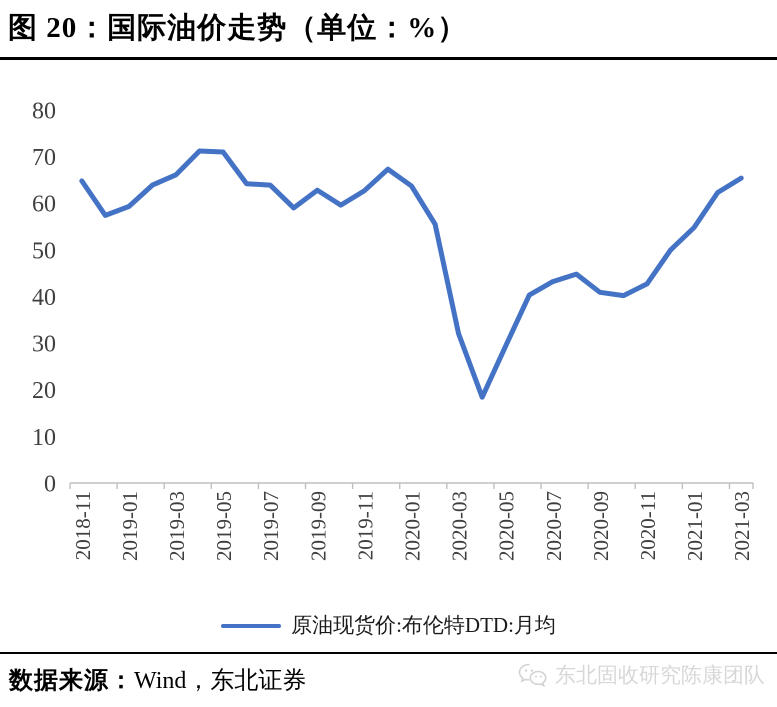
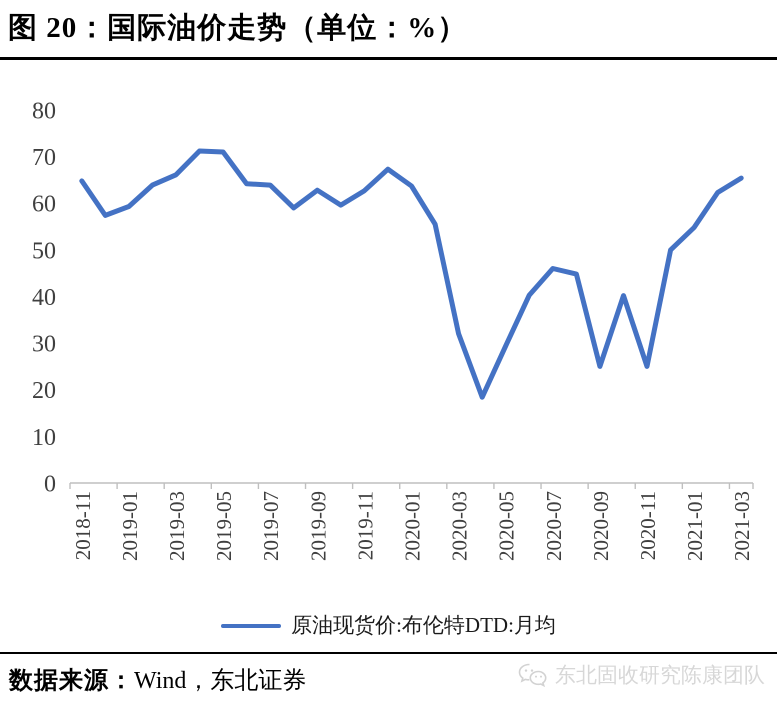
2020-07: 43 -> 46
2020-09: 41 -> 25
2020-11: 43 -> 25
